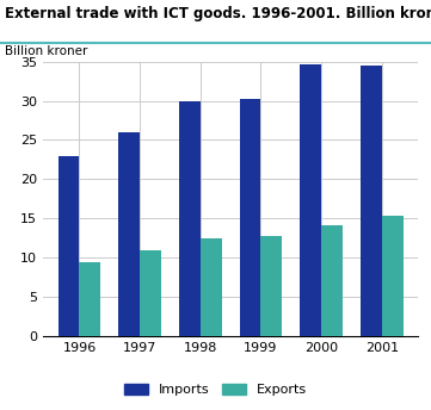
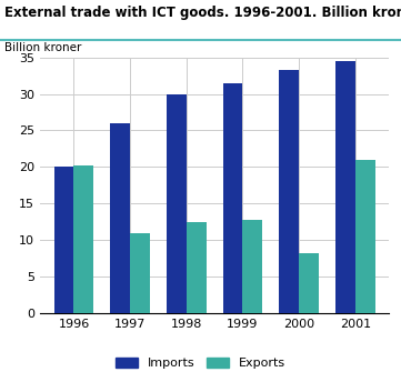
Imports/1996: 23.0 -> 20.0
Exports/1996: 9.5 -> 20.2
Imports/1999: 30.2 -> 31.4
Imports/2000: 34.7 -> 33.2
Exports/2000: 14.2 -> 8.2
Exports/2001: 15.4 -> 21.0
